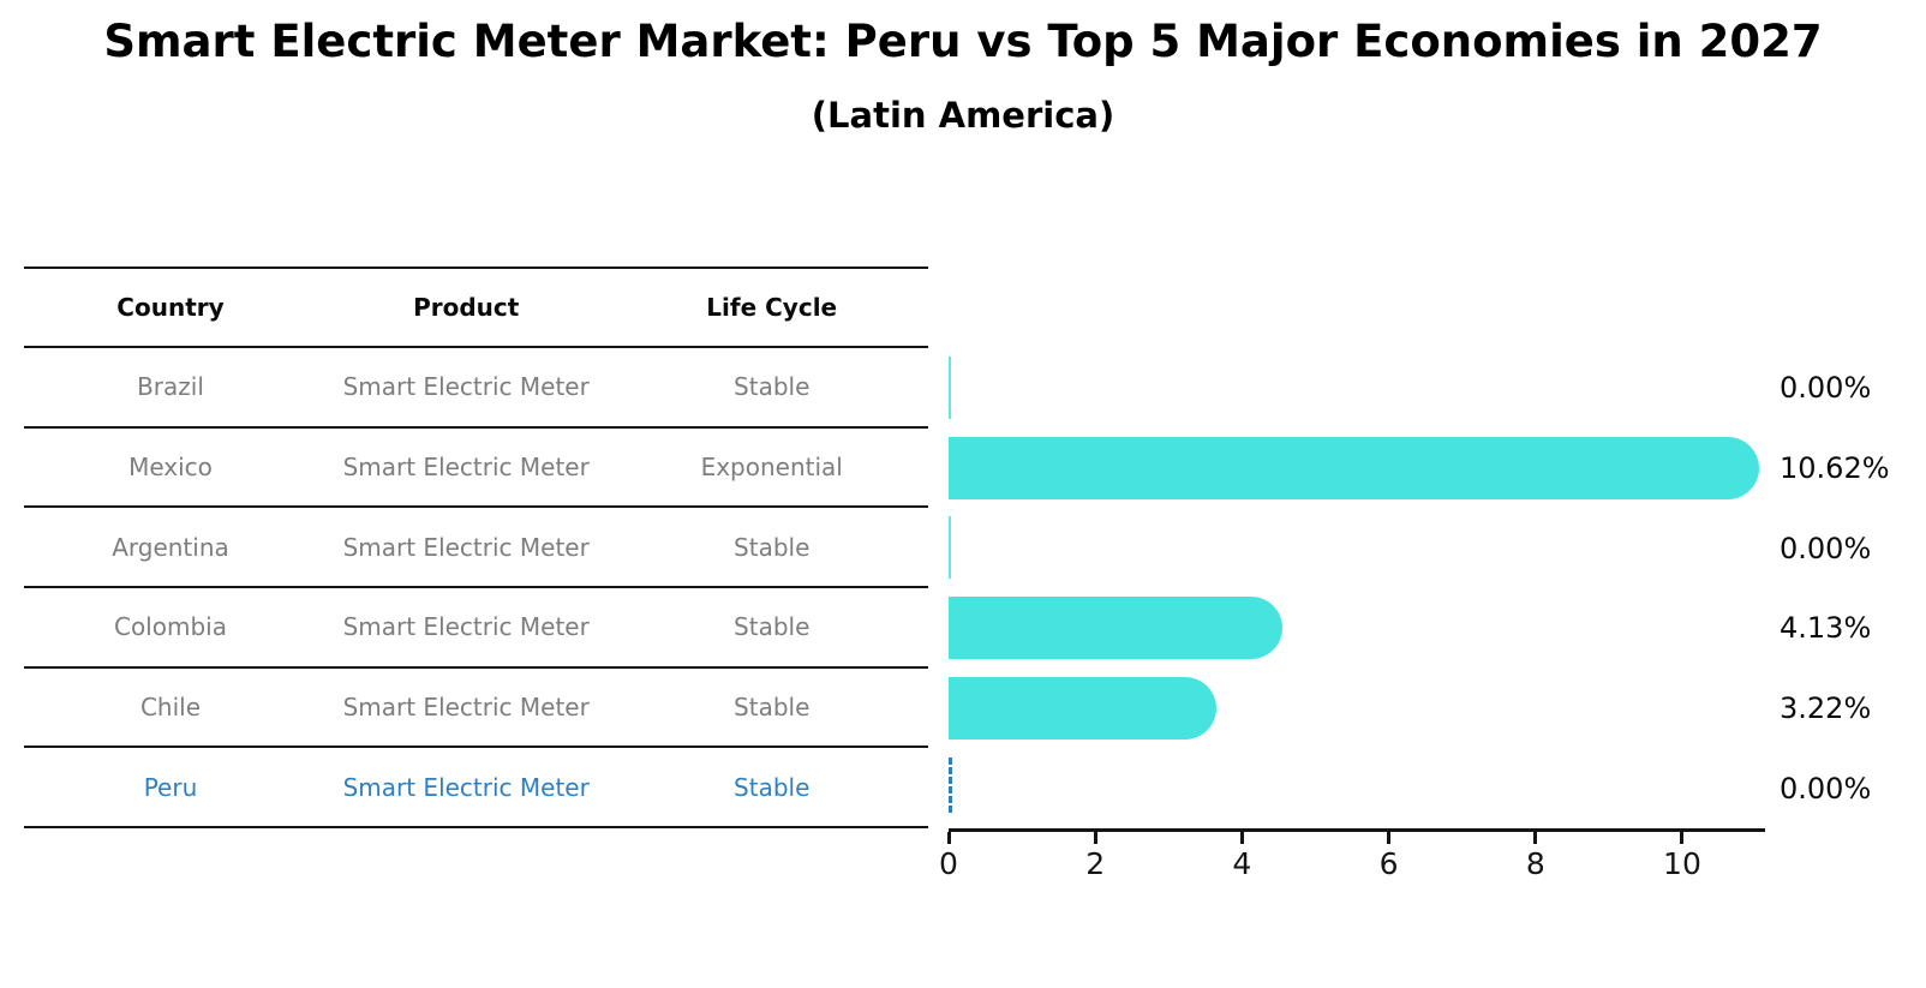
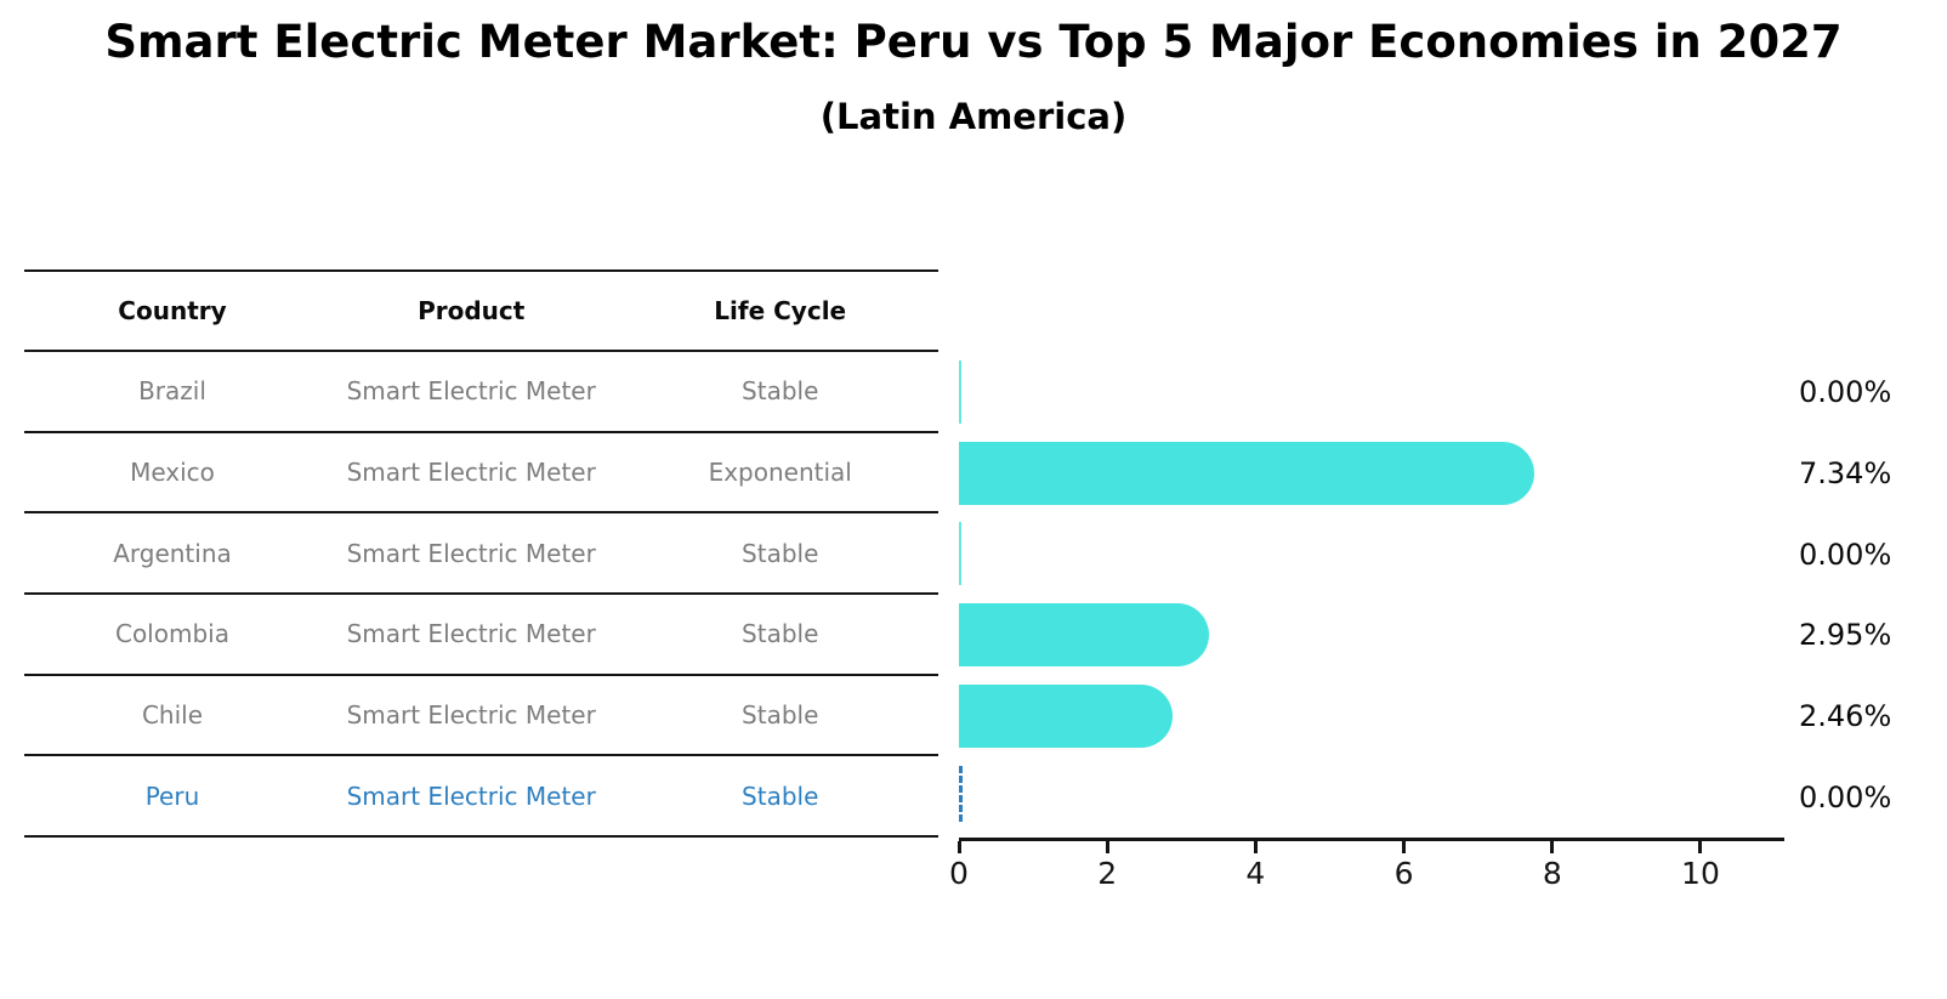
Mexico: 10.62% -> 7.34%
Colombia: 4.13% -> 2.95%
Chile: 3.22% -> 2.46%
